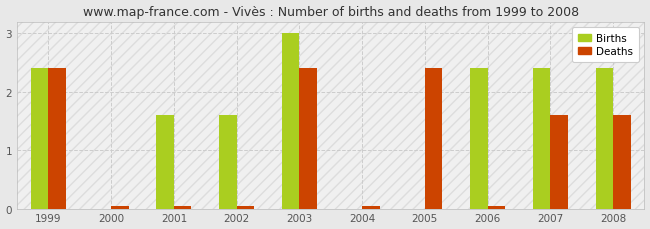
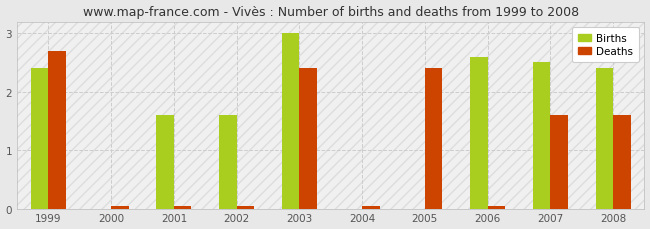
Deaths/1999: 2.40 -> 2.70
Births/2006: 2.4 -> 2.6
Births/2007: 2.4 -> 2.5
